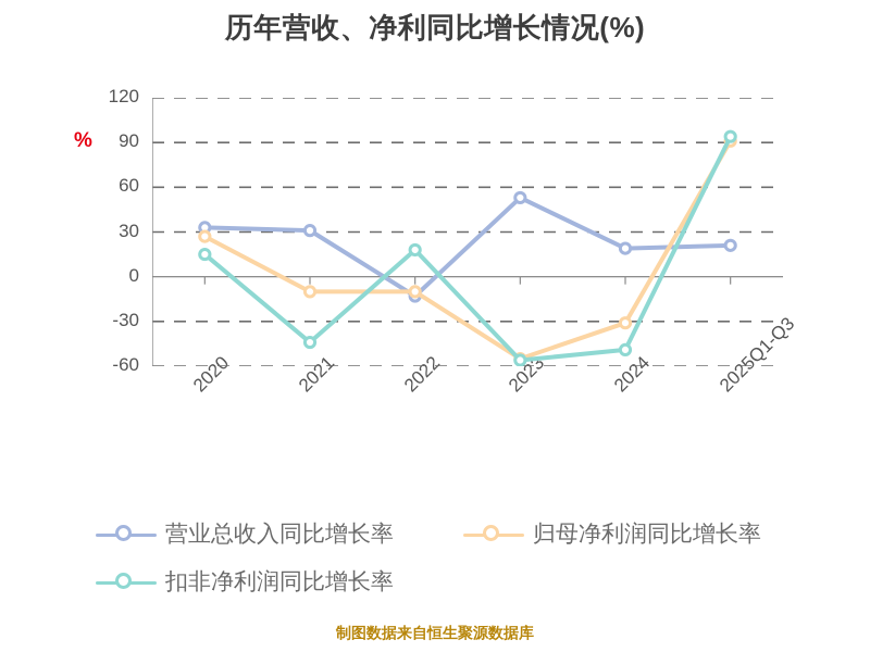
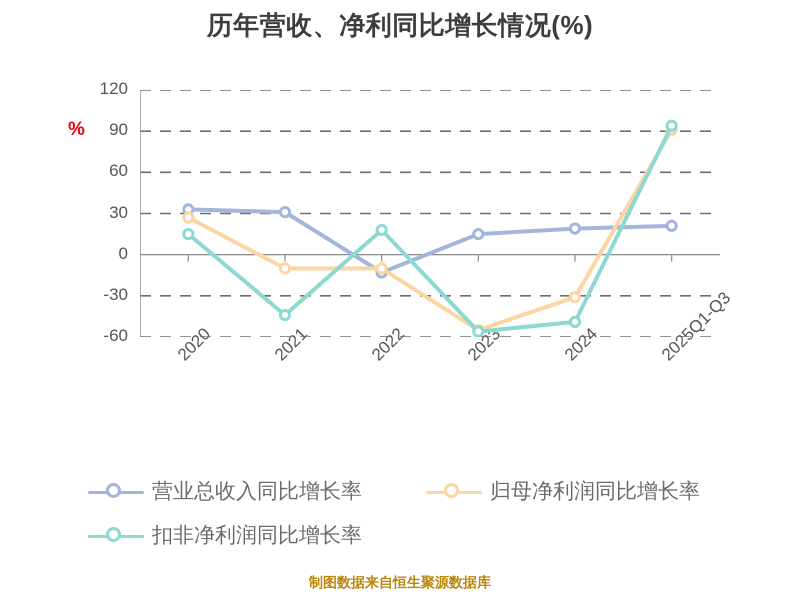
营业总收入同比增长率/2023: 53 -> 15
